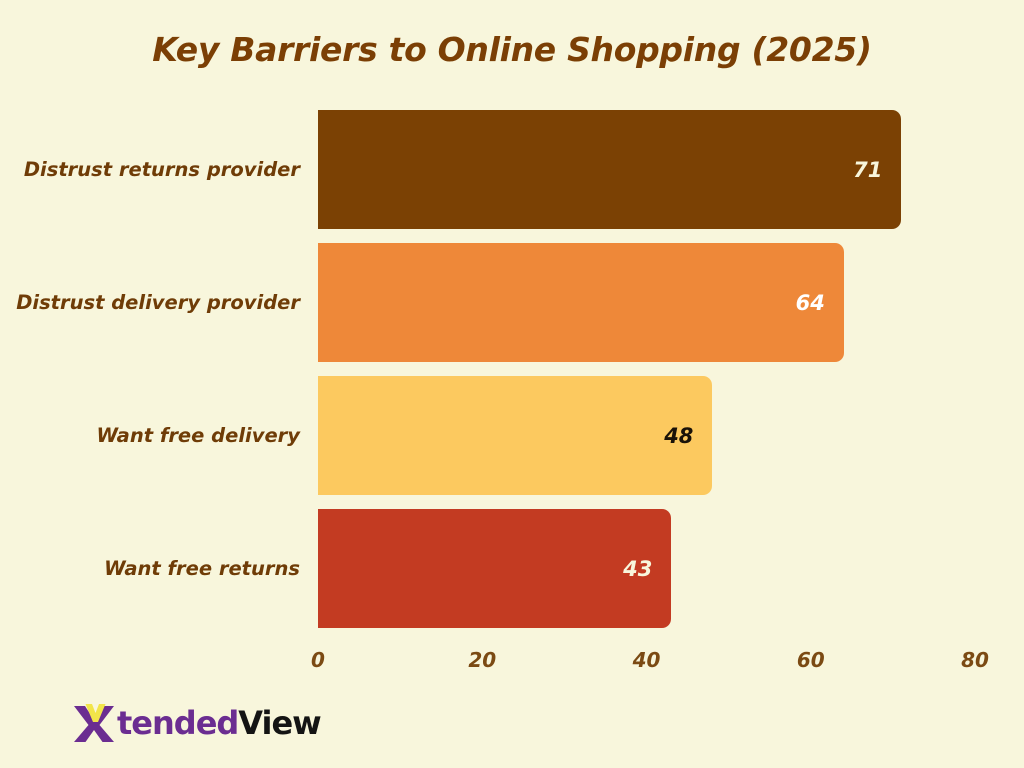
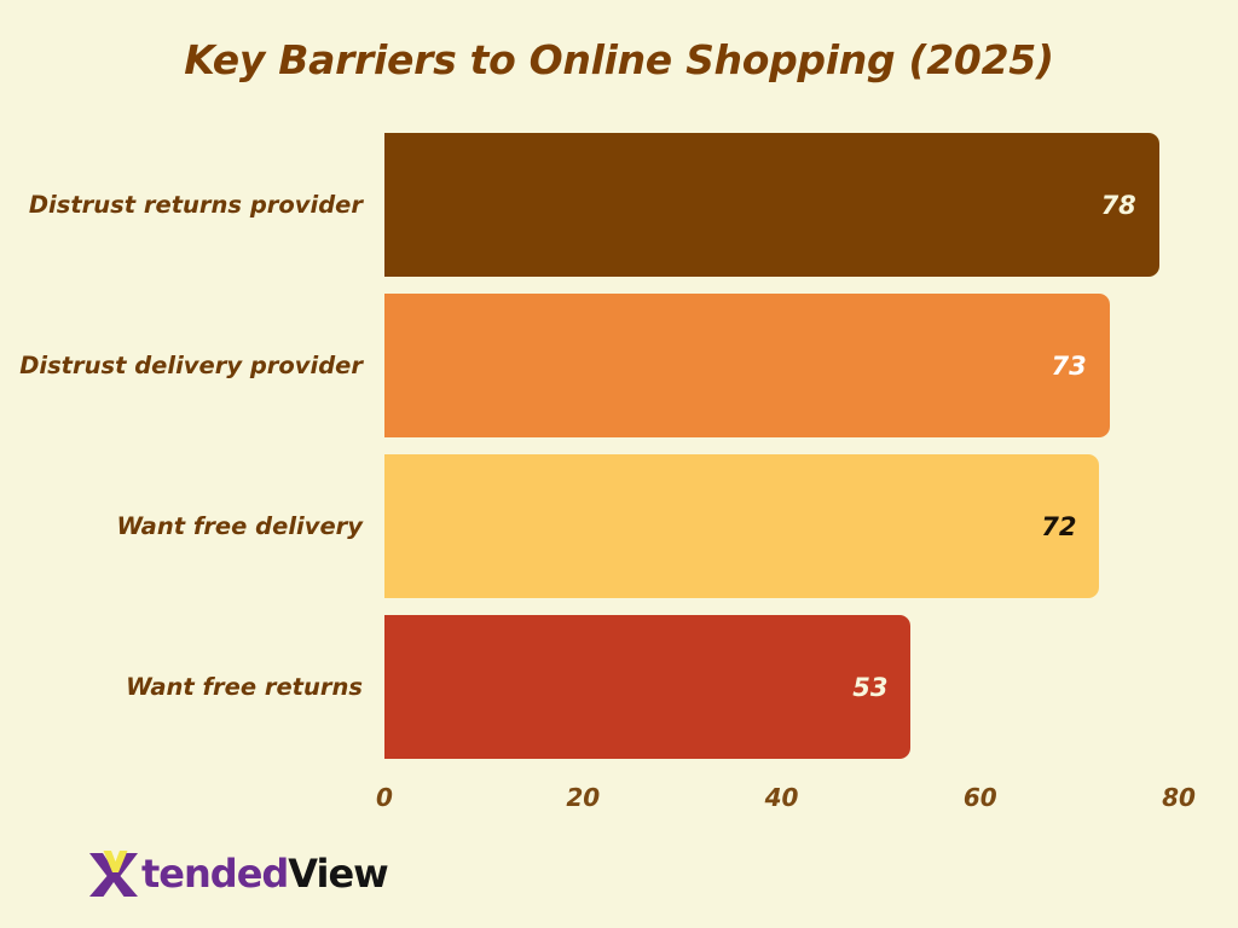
Distrust returns provider: 71 -> 78
Distrust delivery provider: 64 -> 73
Want free delivery: 48 -> 72
Want free returns: 43 -> 53
